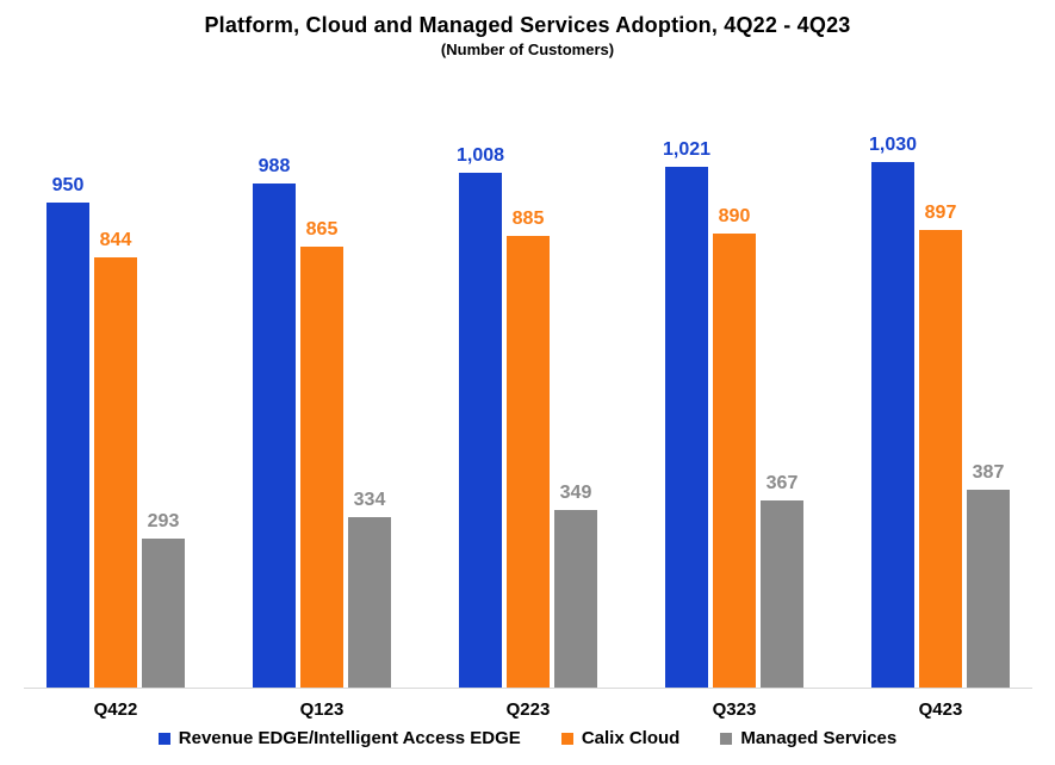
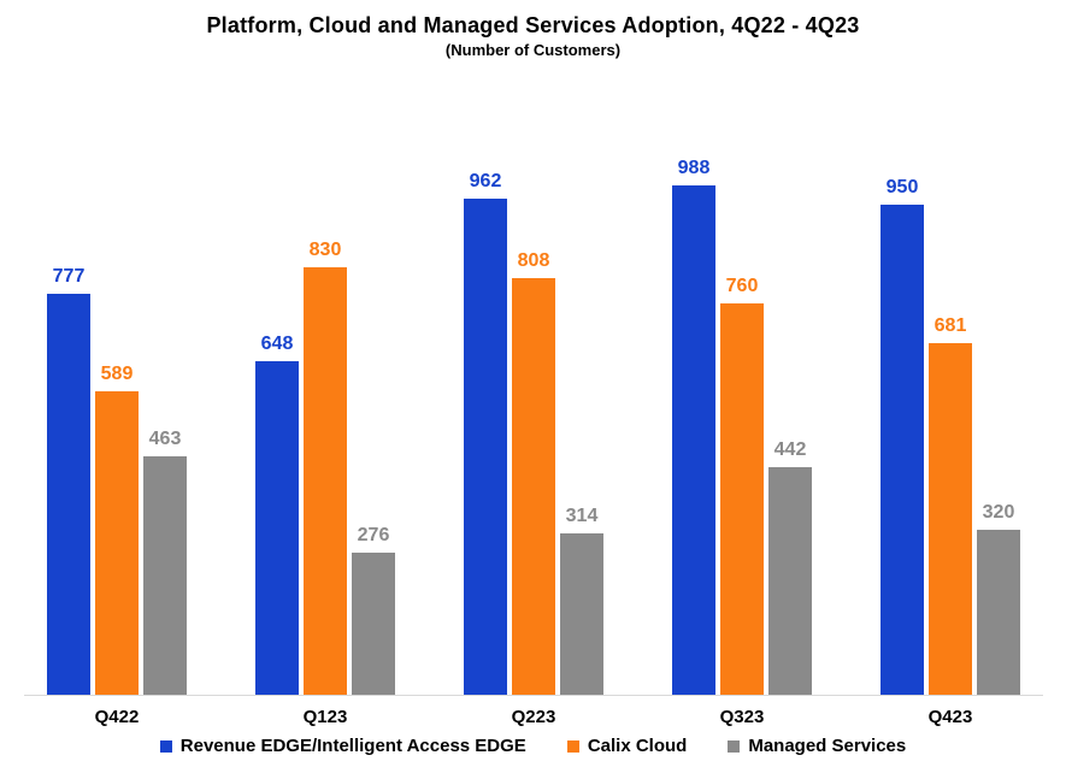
Revenue EDGE/Intelligent Access EDGE/Q422: 950 -> 777
Calix Cloud/Q422: 844 -> 589
Managed Services/Q422: 293 -> 463
Revenue EDGE/Intelligent Access EDGE/Q123: 988 -> 648
Calix Cloud/Q123: 865 -> 830
Managed Services/Q123: 334 -> 276
Revenue EDGE/Intelligent Access EDGE/Q223: 1,008 -> 962
Calix Cloud/Q223: 885 -> 808
Managed Services/Q223: 349 -> 314
Revenue EDGE/Intelligent Access EDGE/Q323: 1,021 -> 988
Calix Cloud/Q323: 890 -> 760
Managed Services/Q323: 367 -> 442
Revenue EDGE/Intelligent Access EDGE/Q423: 1,030 -> 950
Calix Cloud/Q423: 897 -> 681
Managed Services/Q423: 387 -> 320
